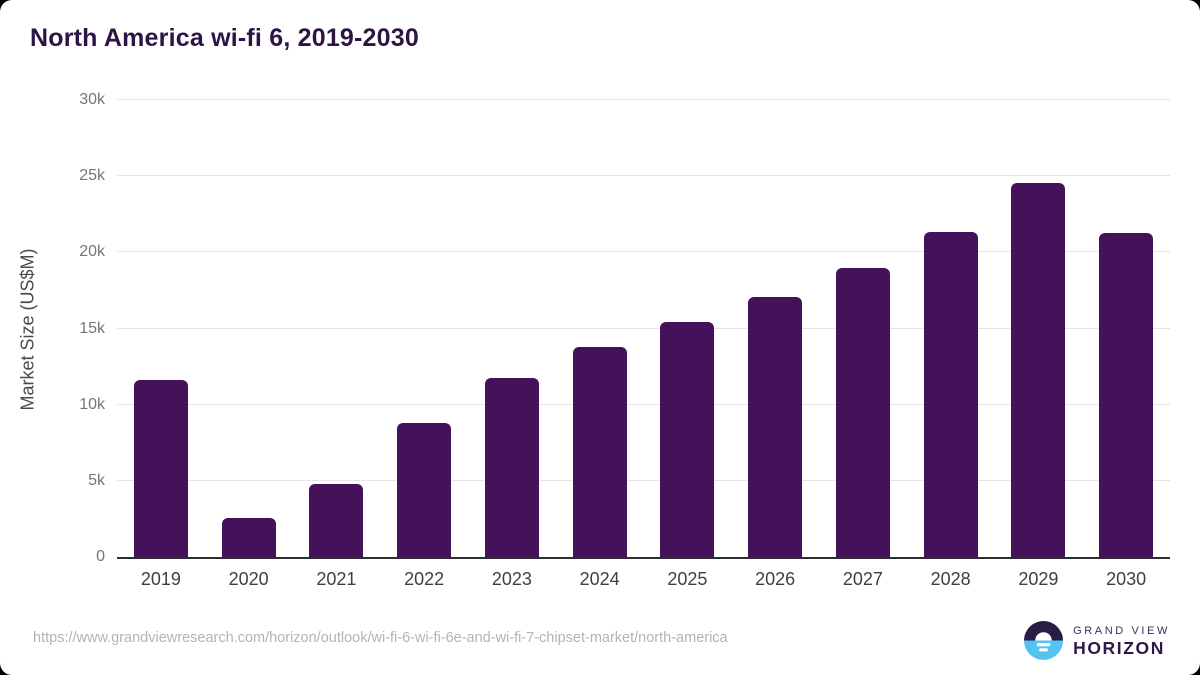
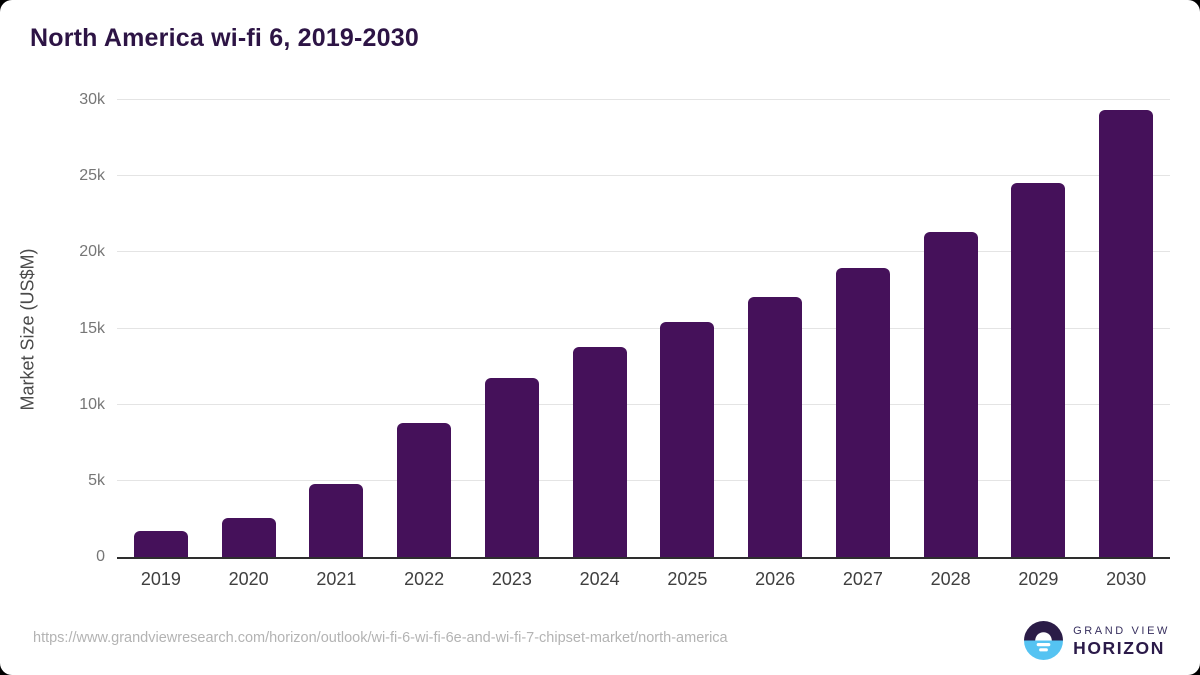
2019: 11.6k -> 1.7k
2030: 21.3k -> 29.4k
